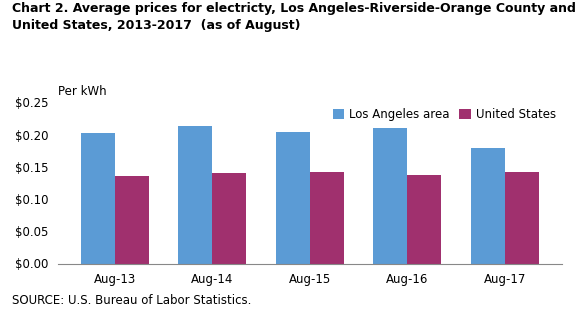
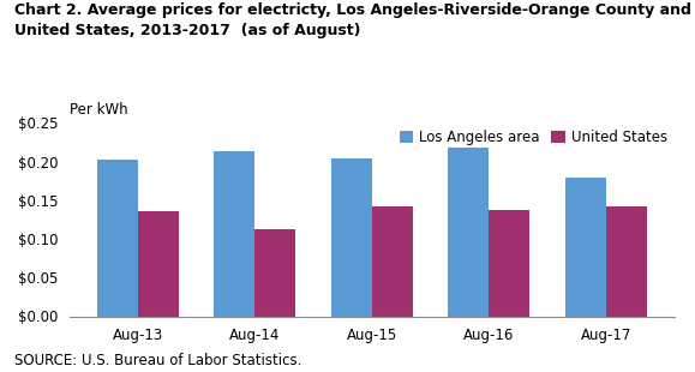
United States/Aug-14: $0.141 -> $0.112
Los Angeles area/Aug-16: $0.210 -> $0.218
